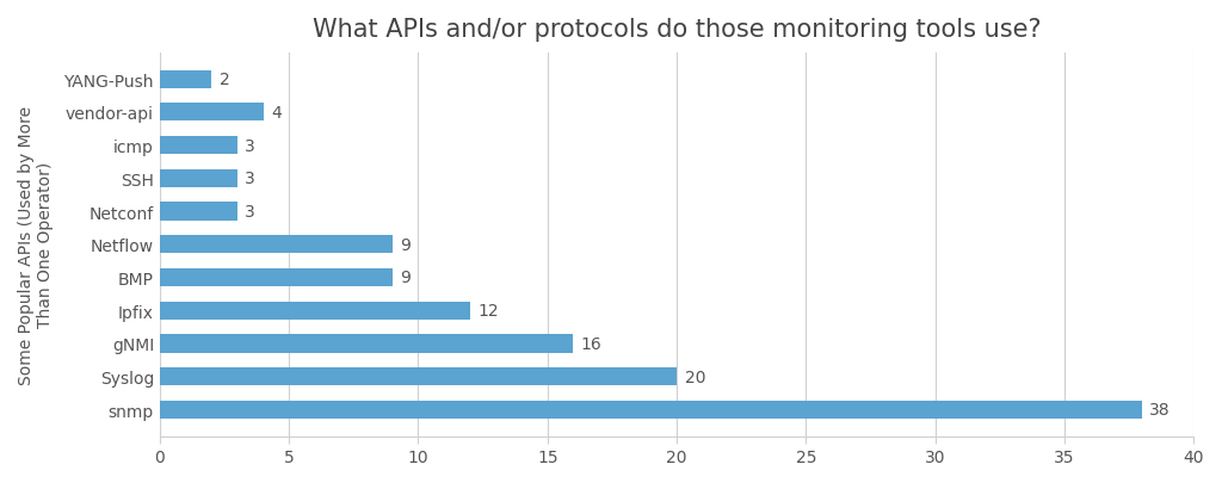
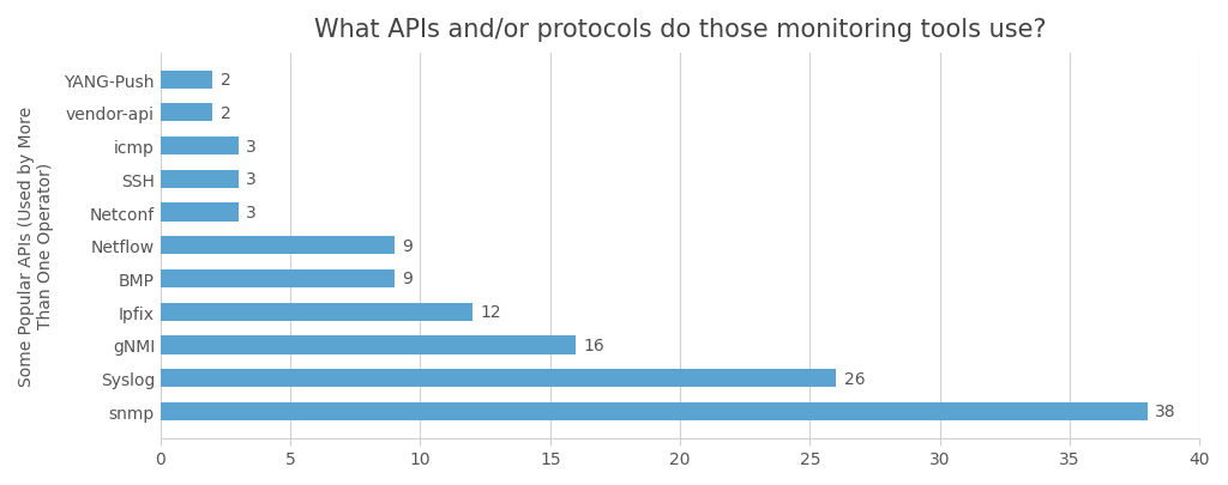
vendor-api: 4 -> 2
Syslog: 20 -> 26
